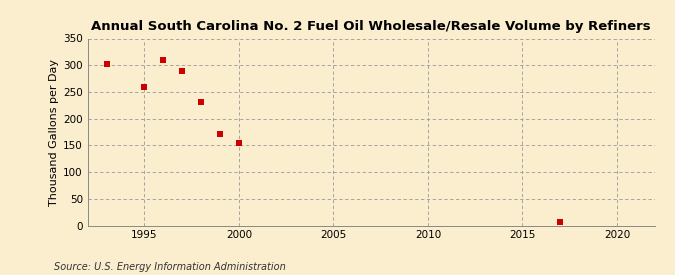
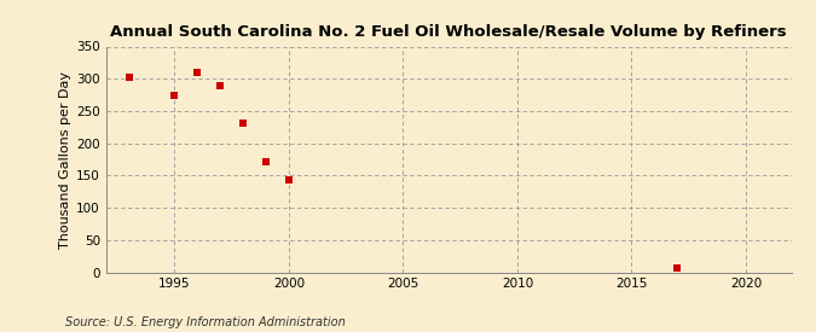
1995: 260 -> 275
2000: 154 -> 143
